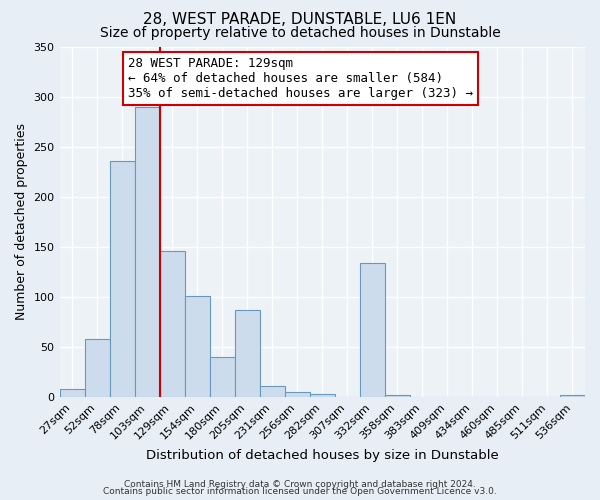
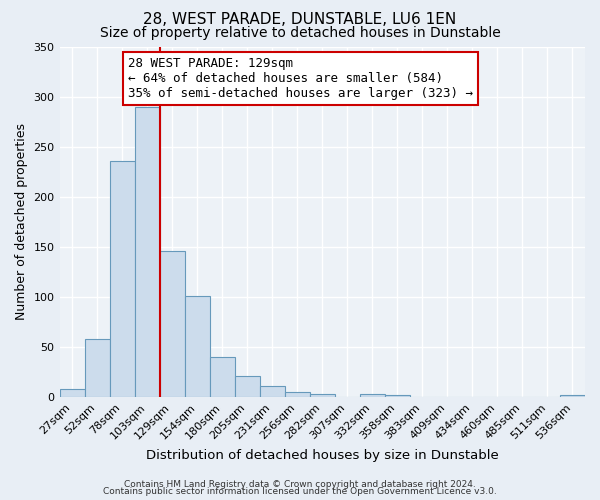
205sqm: 87 -> 21
332sqm: 134 -> 3
